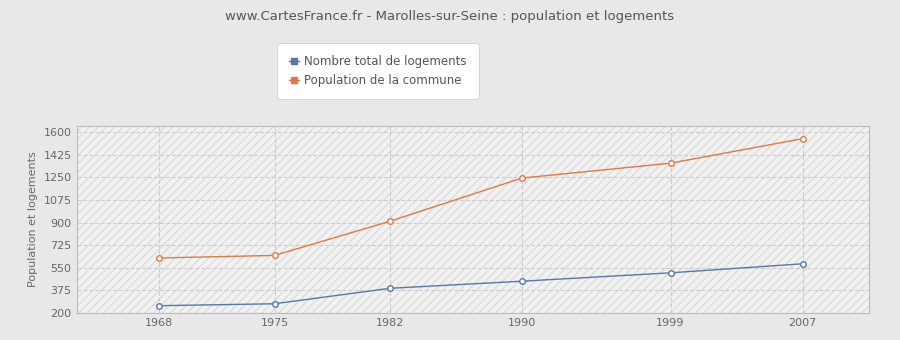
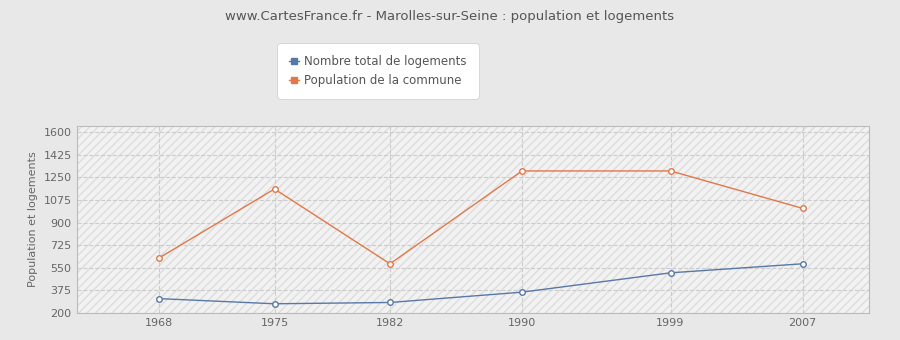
Nombre total de logements/1968: 260 -> 310
Population de la commune/1975: 640 -> 1160
Nombre total de logements/1982: 390 -> 280
Population de la commune/1982: 910 -> 580
Nombre total de logements/1990: 440 -> 360
Population de la commune/1990: 1240 -> 1300
Population de la commune/1999: 1360 -> 1300
Population de la commune/2007: 1550 -> 1010
